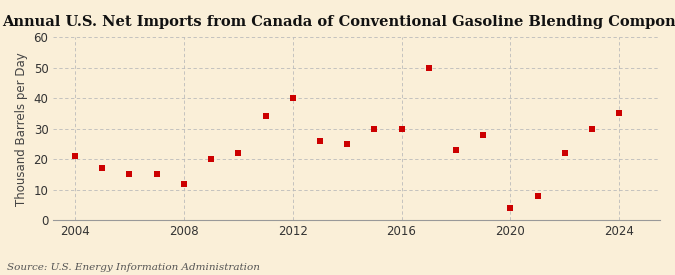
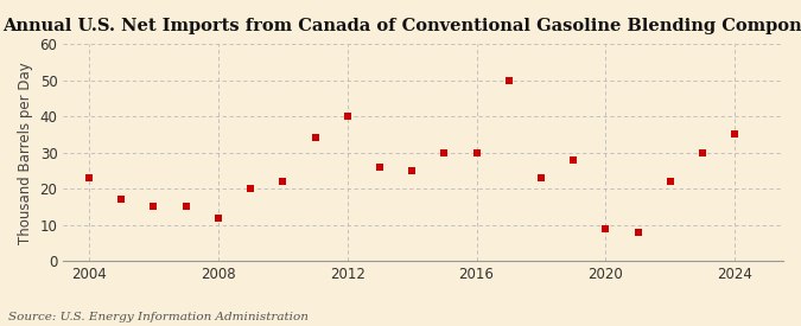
2004: 21 -> 23
2020: 4 -> 9
